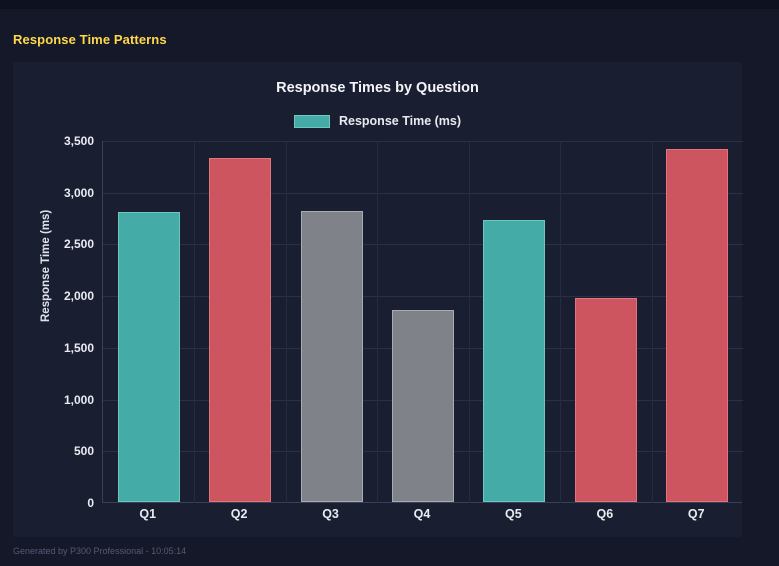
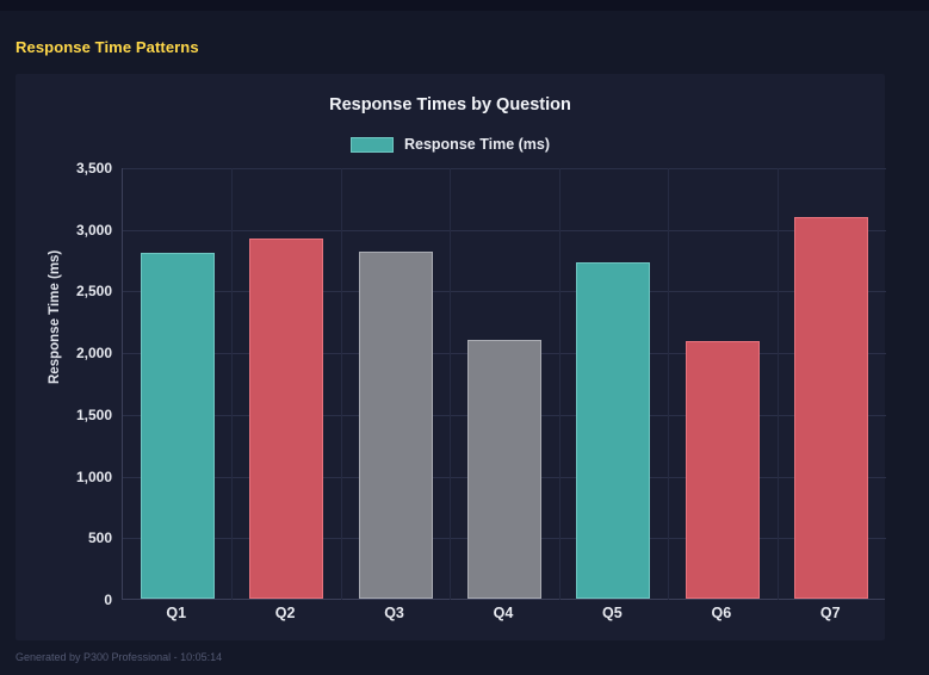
Q2: 3330 -> 2920
Q4: 1860 -> 2100
Q6: 1970 -> 2090
Q7: 3410 -> 3090
